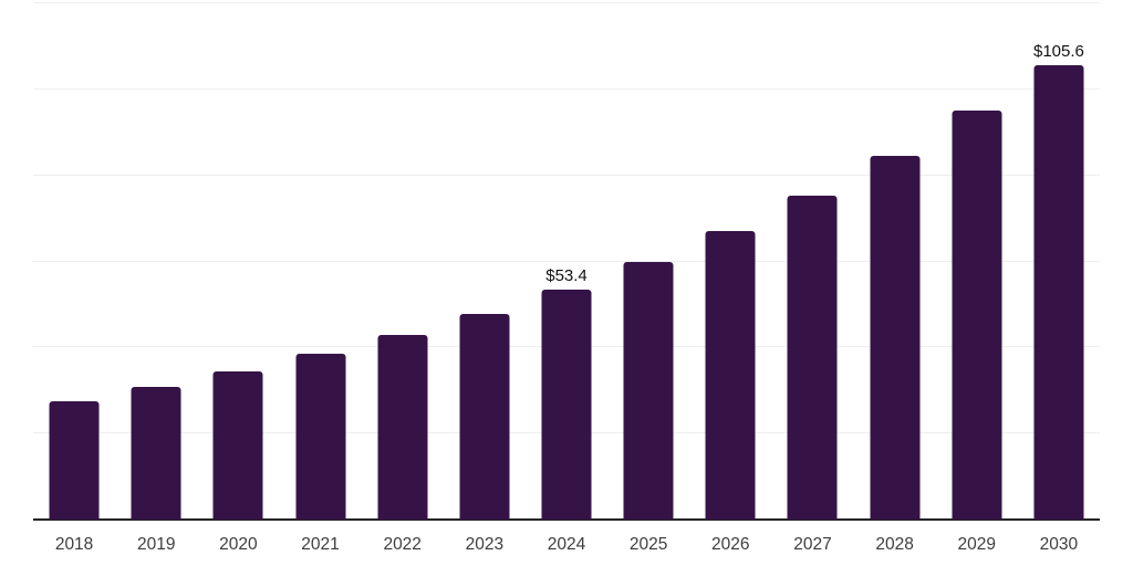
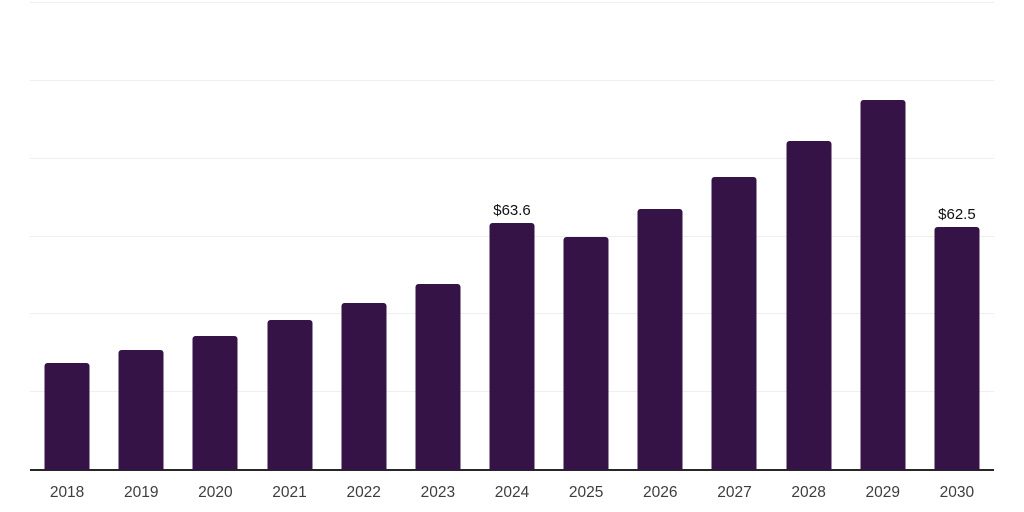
2024: $53.4 -> $63.6
2030: $105.6 -> $62.5
